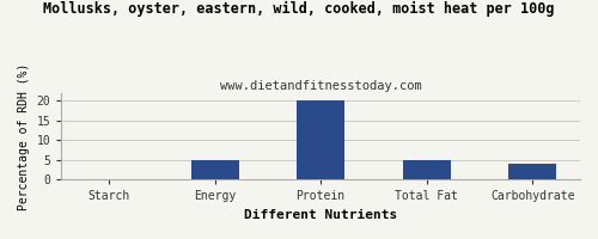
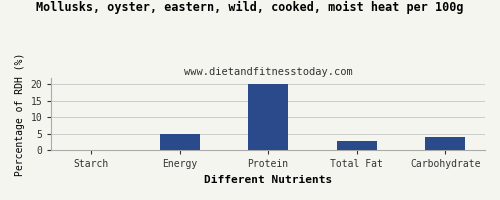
Total Fat: 5 -> 3
